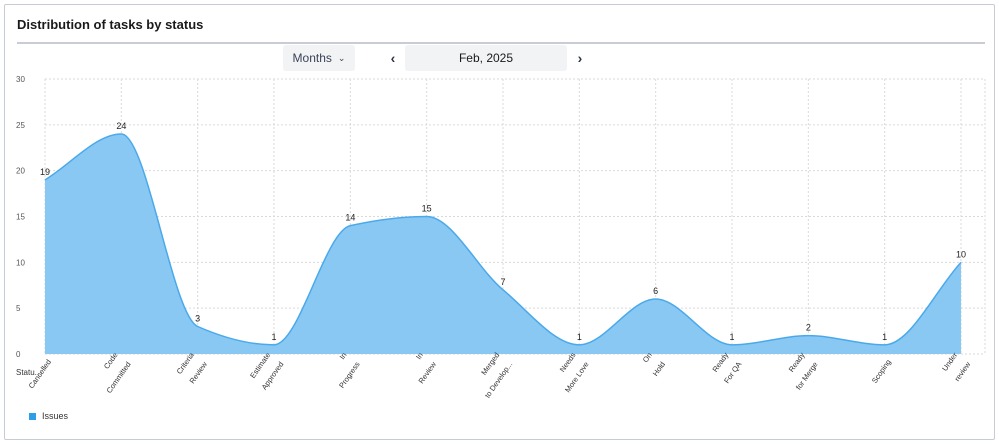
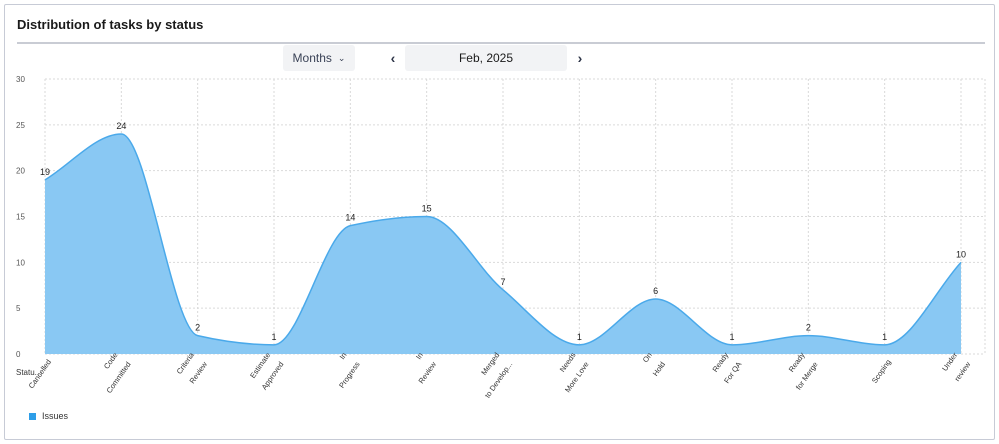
Criteria Review: 3 -> 2
